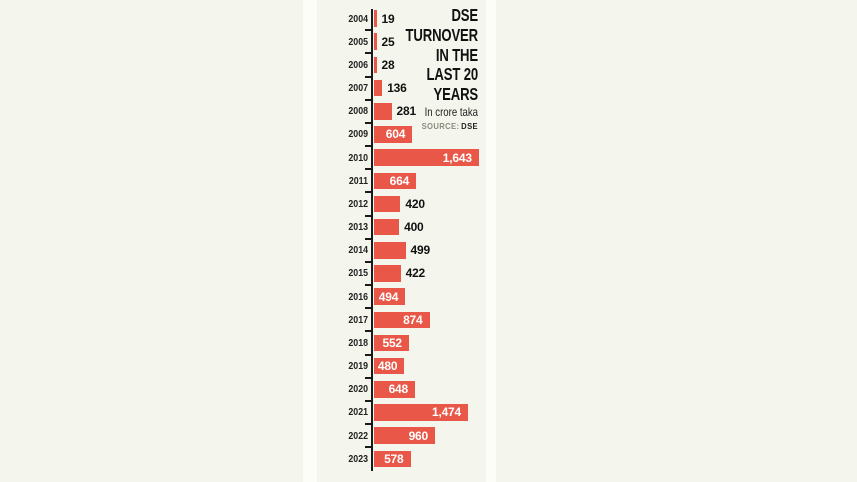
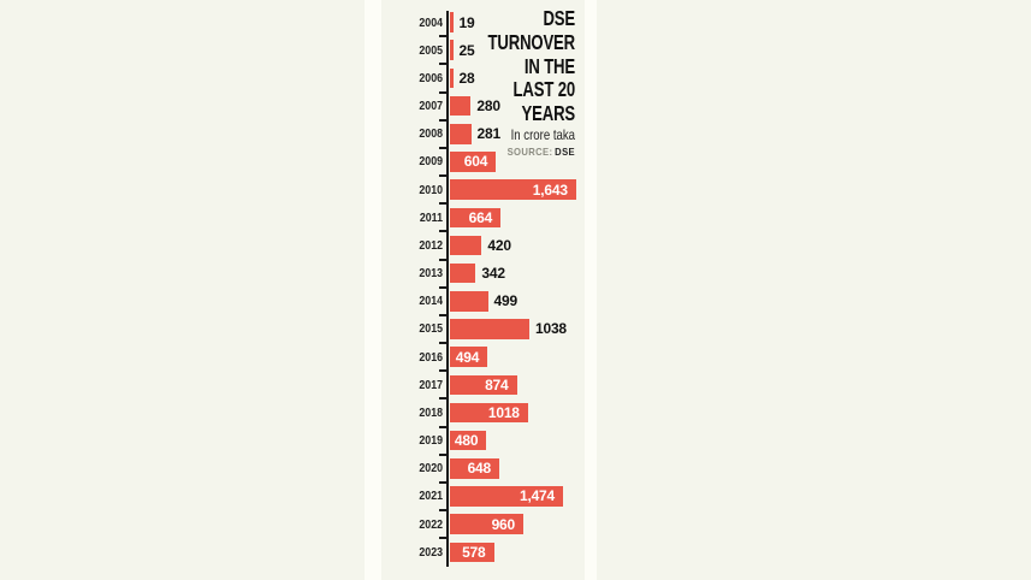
2007: 136 -> 280
2013: 400 -> 342
2015: 422 -> 1038
2018: 552 -> 1018
